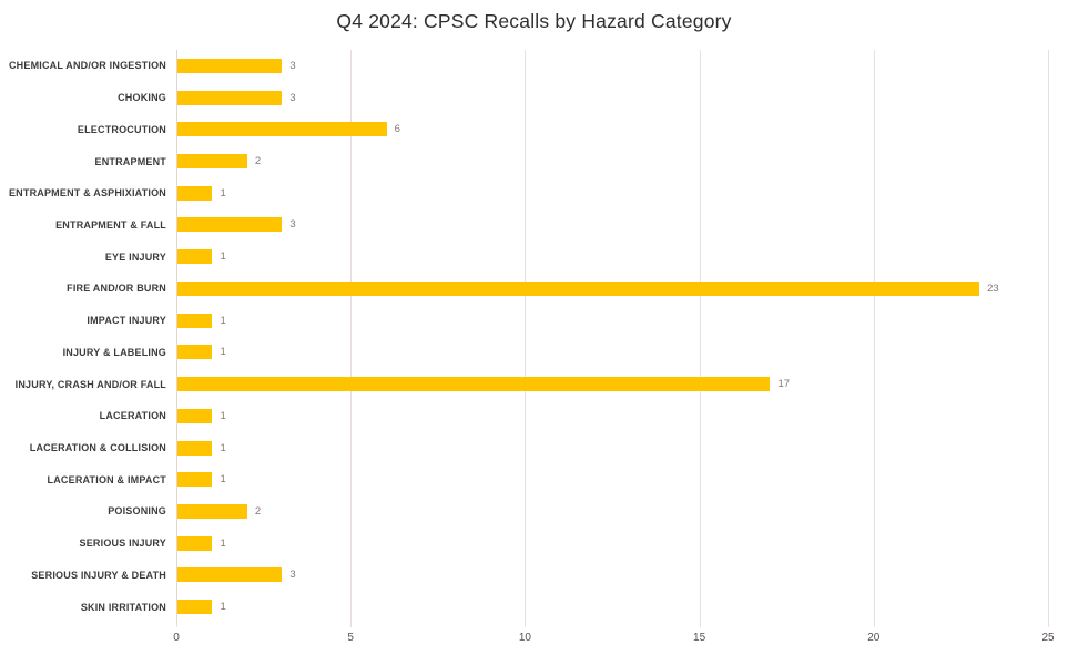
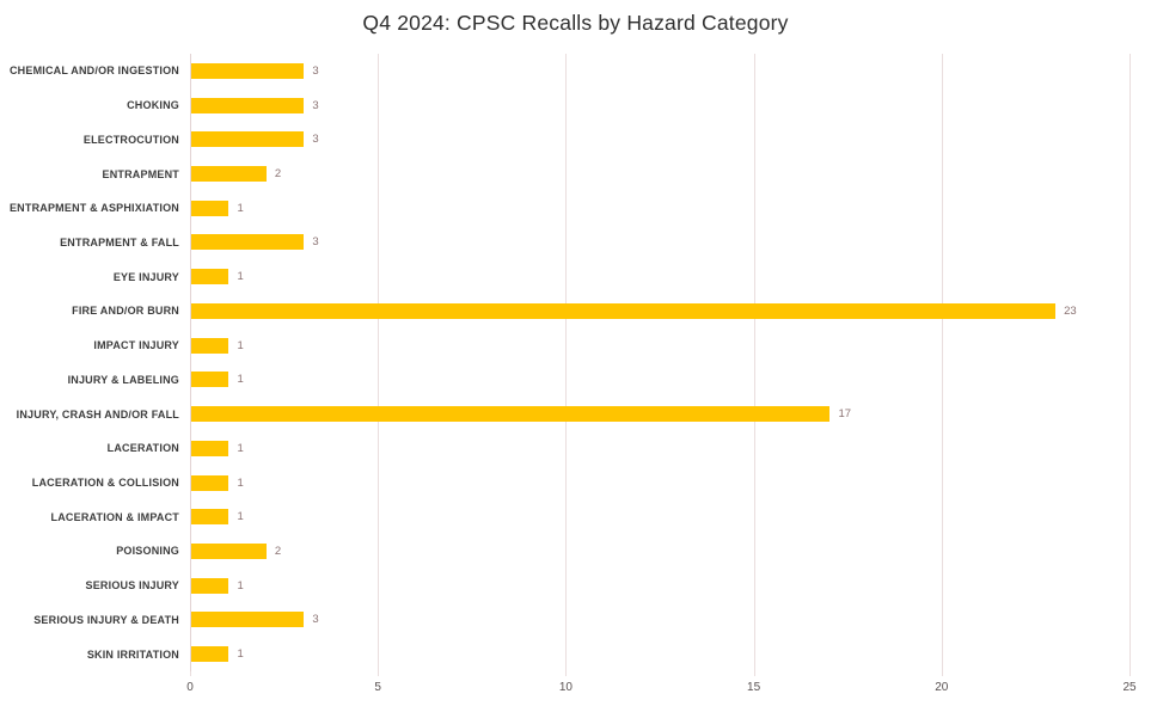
ELECTROCUTION: 6 -> 3
